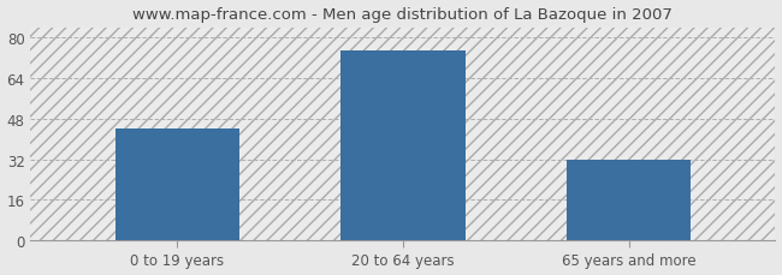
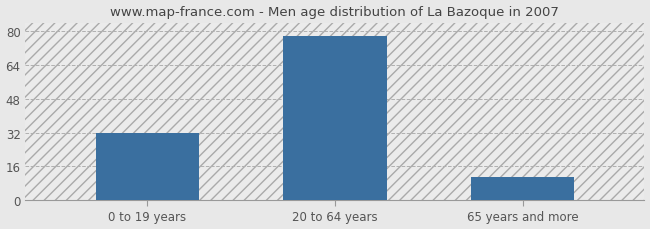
0 to 19 years: 44 -> 32
20 to 64 years: 75 -> 78
65 years and more: 32 -> 11
